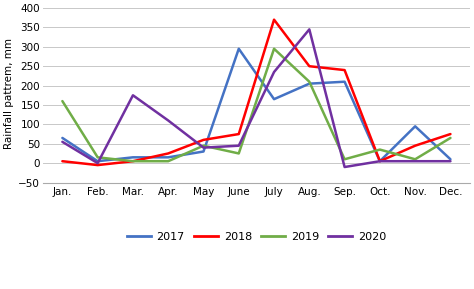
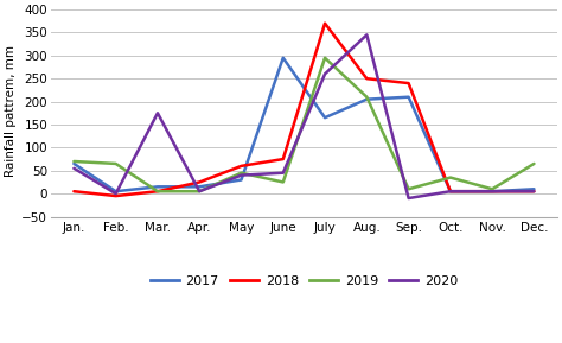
2019/Jan.: 160 -> 70
2019/Feb.: 15 -> 65
2020/Apr.: 110 -> 5
2020/July: 235 -> 260
2017/Nov.: 95 -> 5
2018/Nov.: 45 -> 5
2018/Dec.: 75 -> 5
